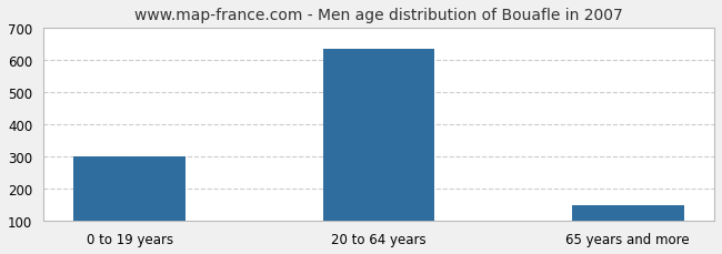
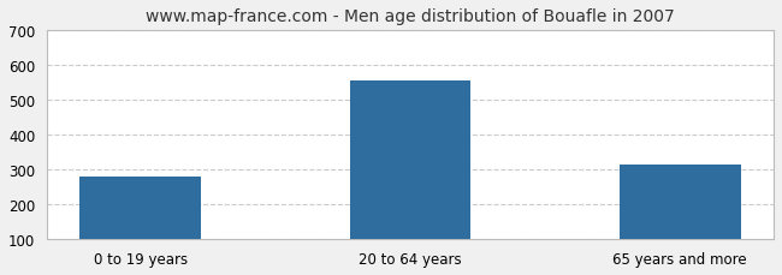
0 to 19 years: 300 -> 280
20 to 64 years: 635 -> 555
65 years and more: 148 -> 315
